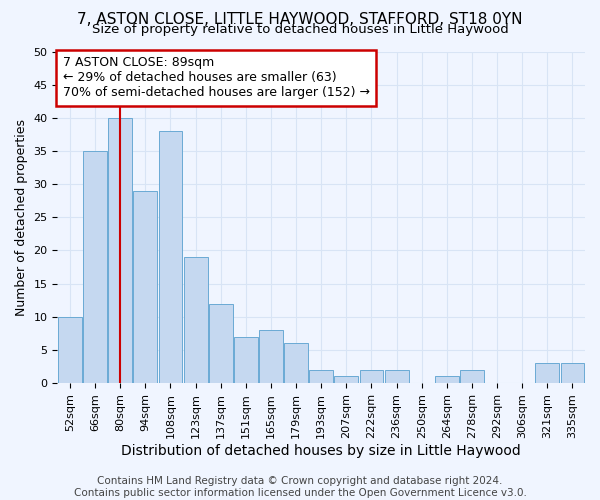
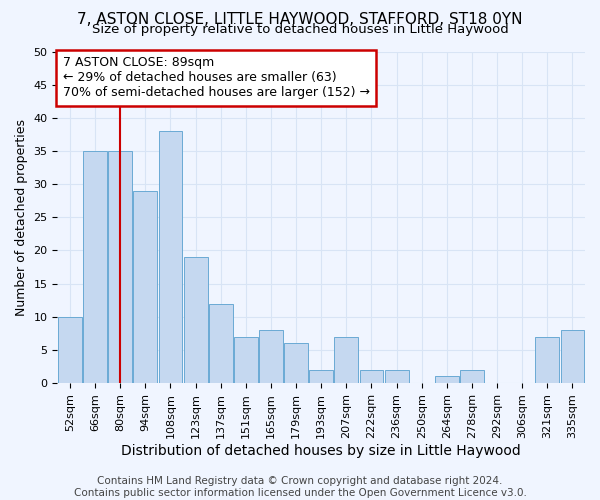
80sqm: 40 -> 35
207sqm: 1 -> 7
321sqm: 3 -> 7
335sqm: 3 -> 8
